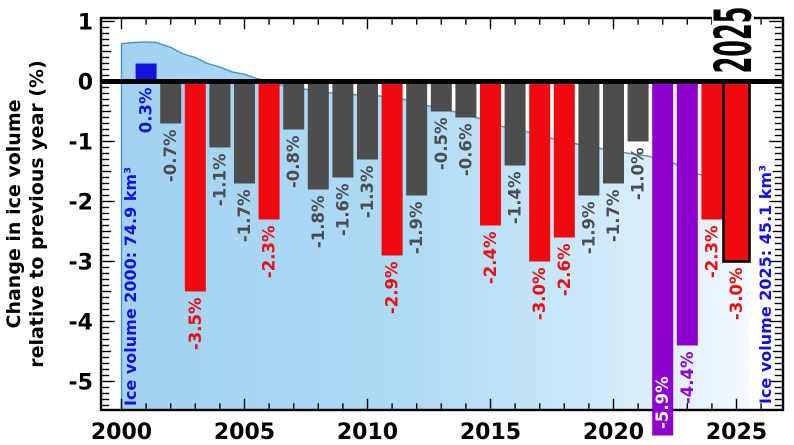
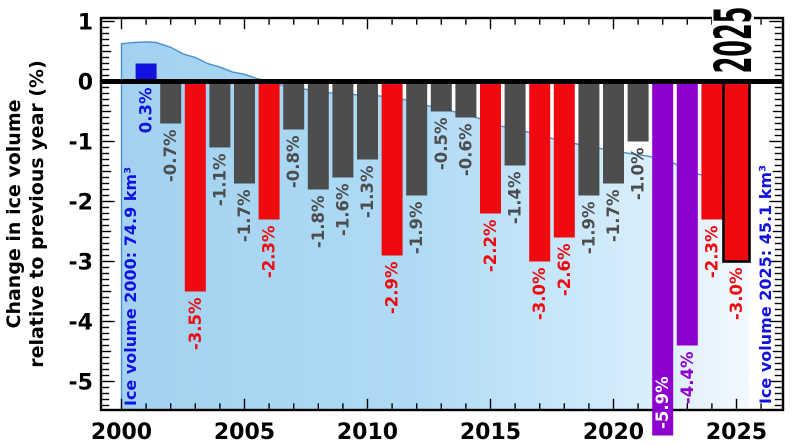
2015: -2.4% -> -2.2%
